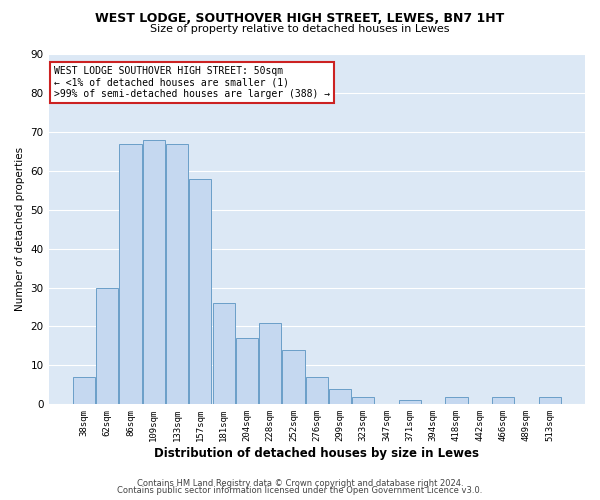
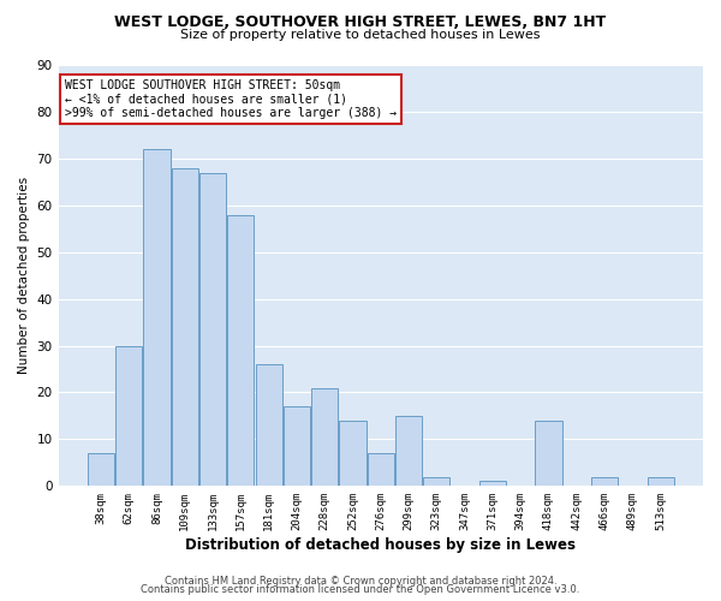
86sqm: 67 -> 72
299sqm: 4 -> 15
418sqm: 2 -> 14
